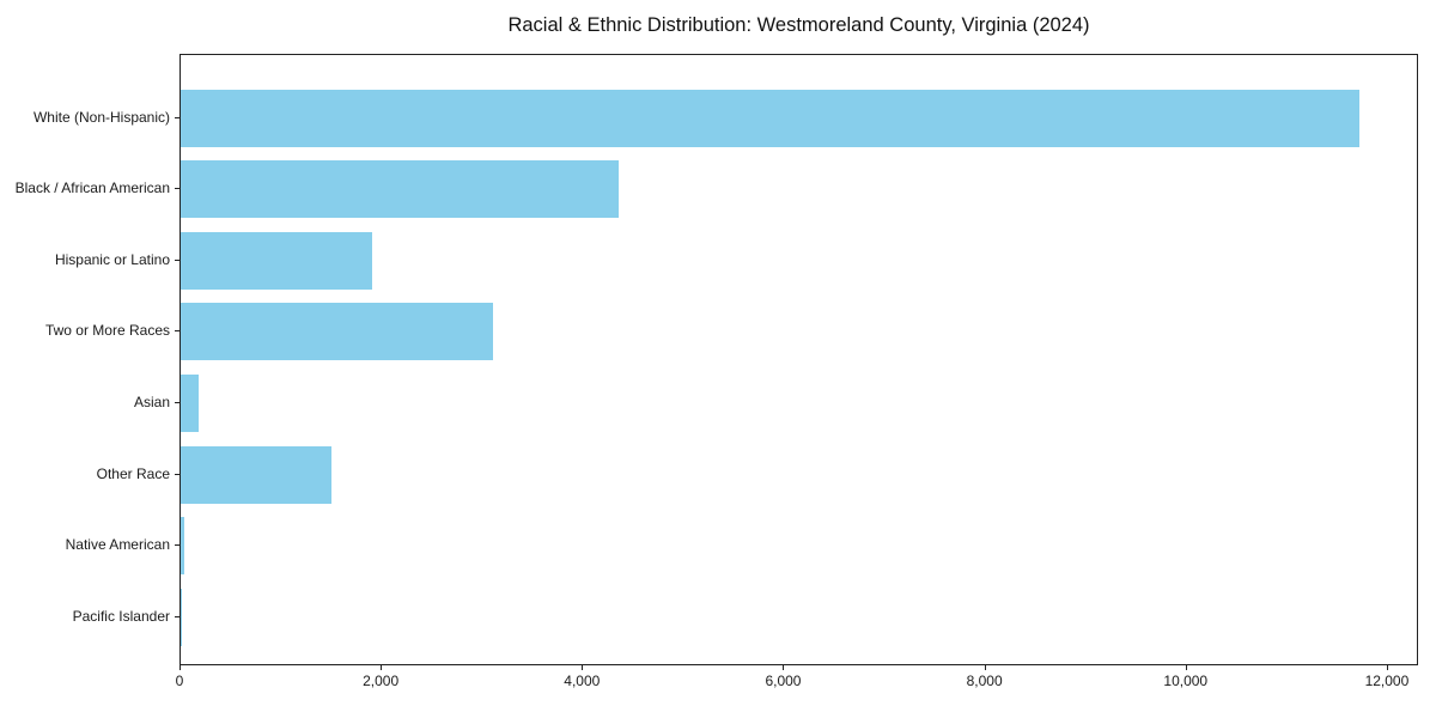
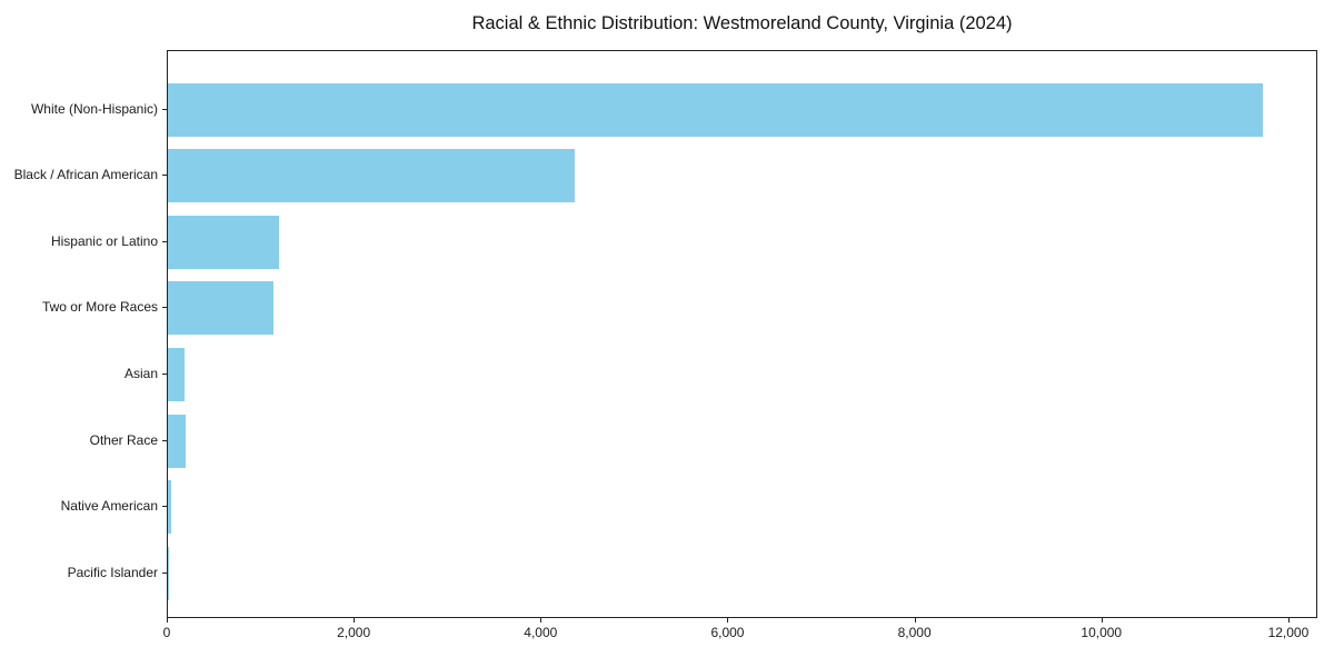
Hispanic or Latino: 1900 -> 1200
Two or More Races: 3100 -> 1100
Other Race: 1500 -> 200
